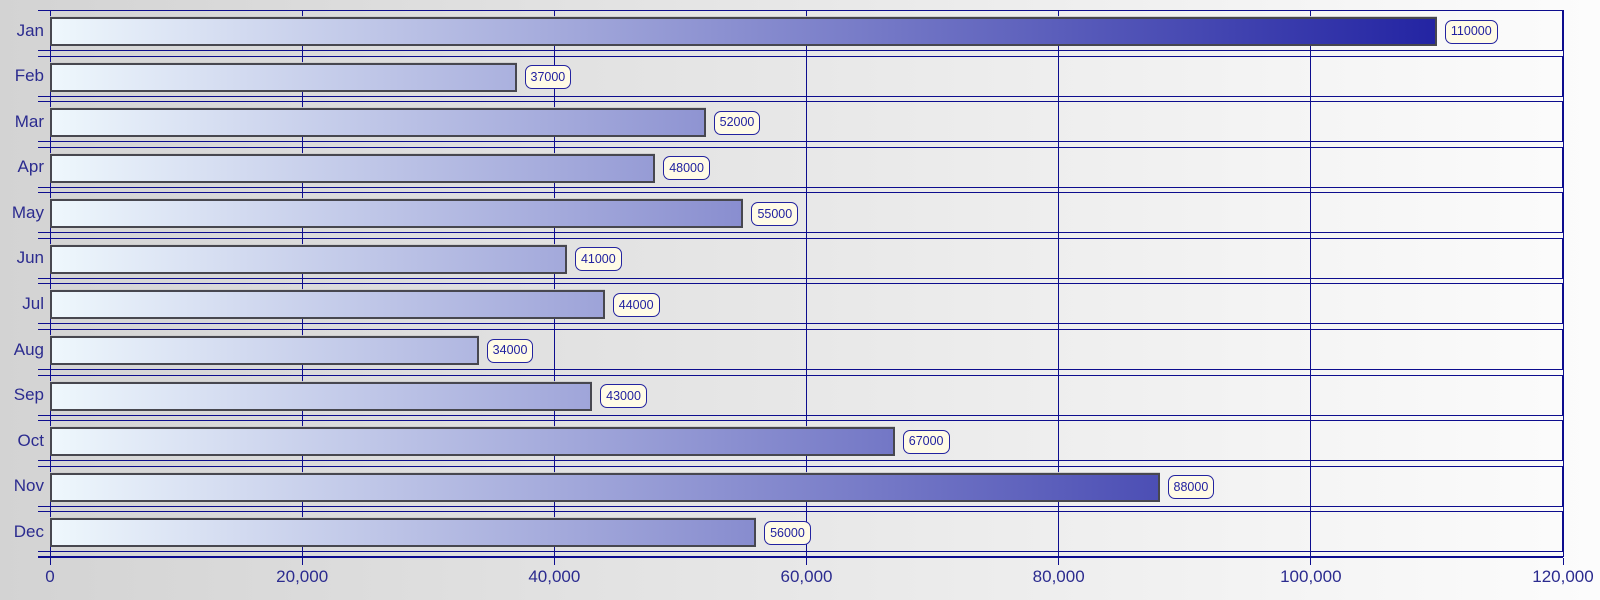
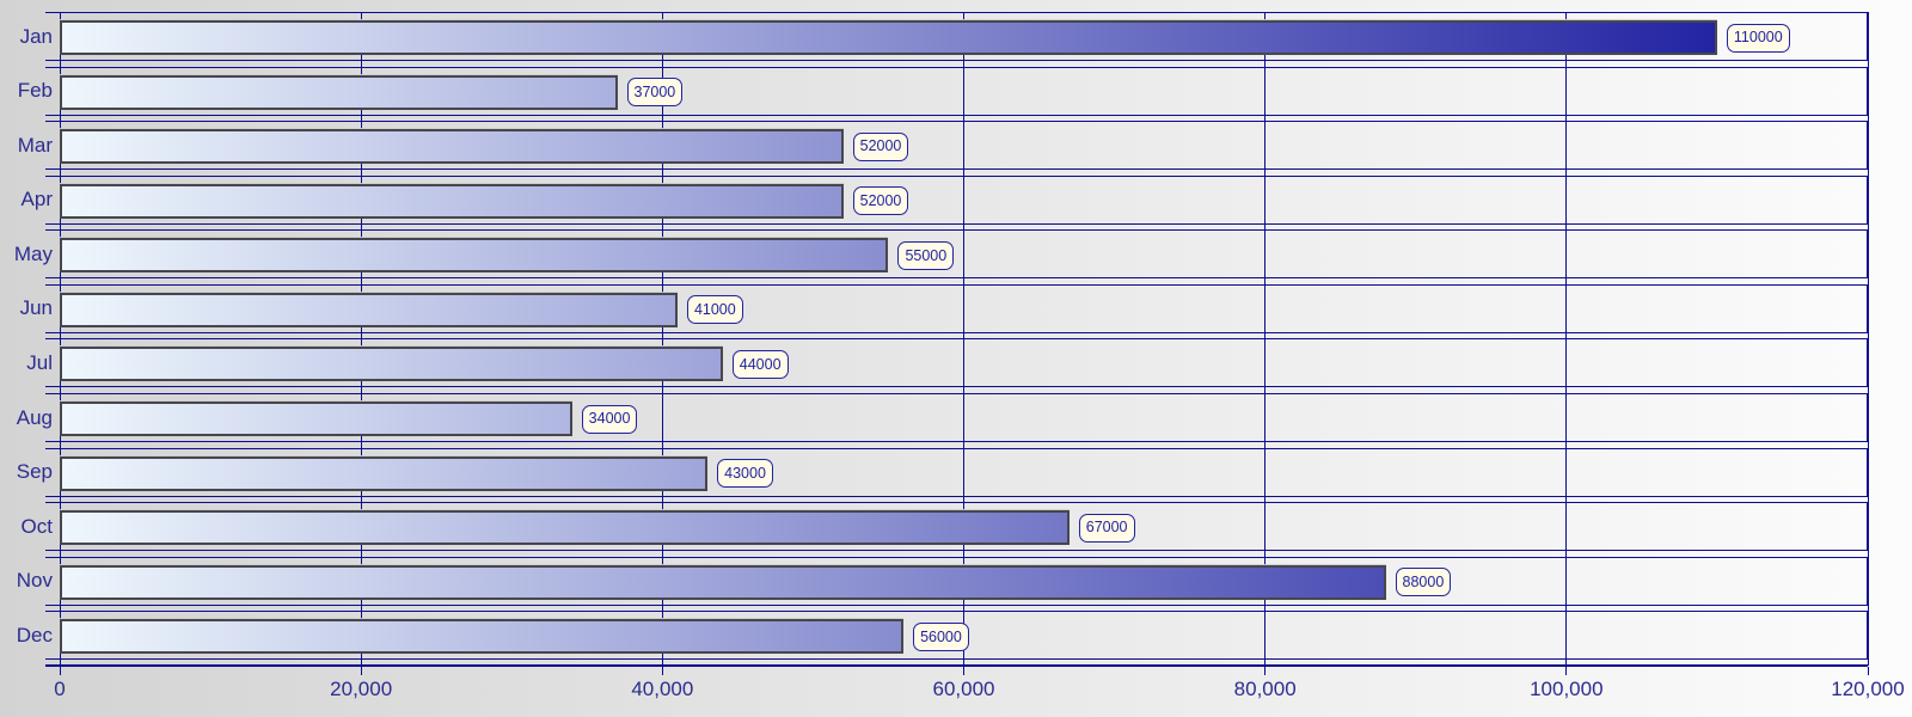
Apr: 48000 -> 52000
